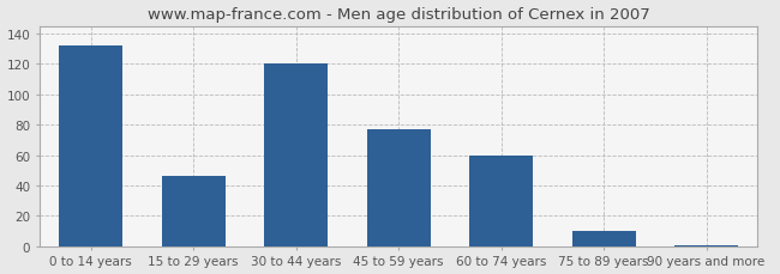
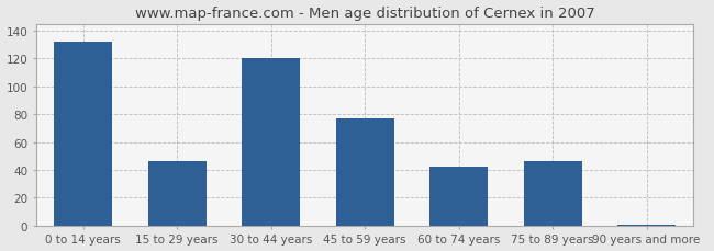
60 to 74 years: 60 -> 42
75 to 89 years: 10 -> 46
